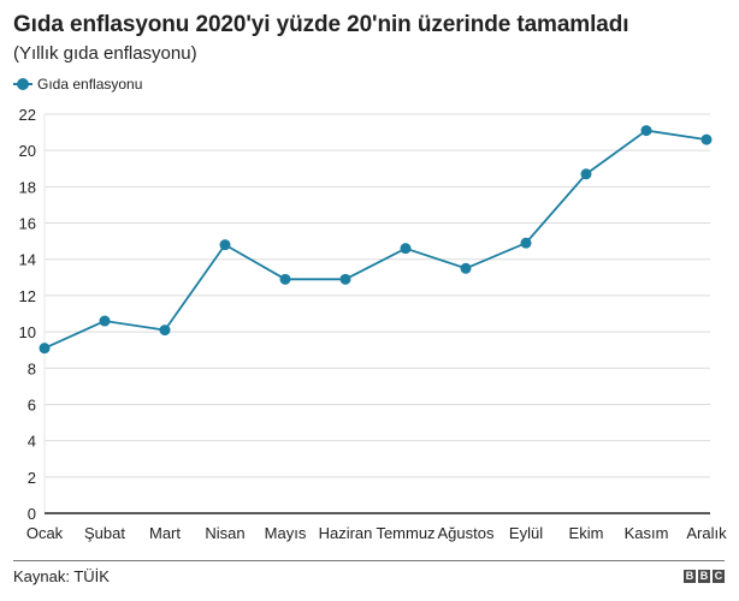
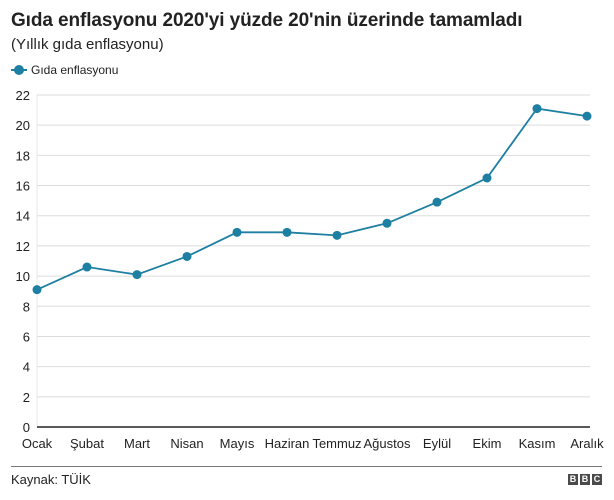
Nisan: 14.8 -> 11.3
Temmuz: 14.6 -> 12.7
Ekim: 18.7 -> 16.5
